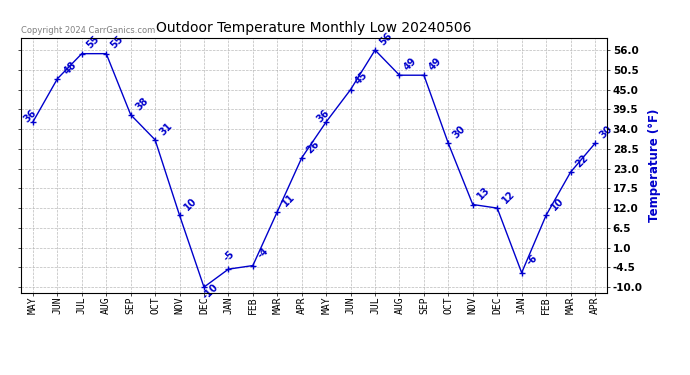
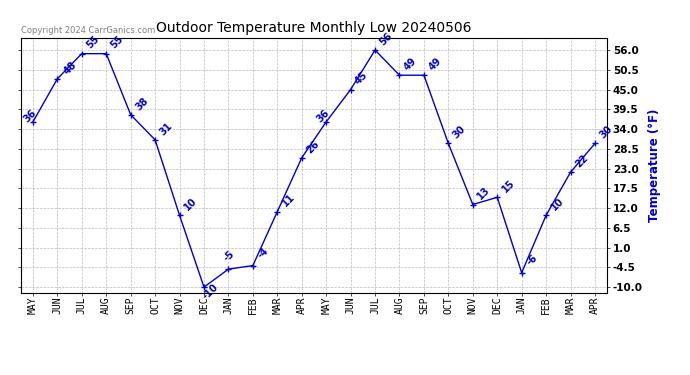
DEC: 12 -> 15
